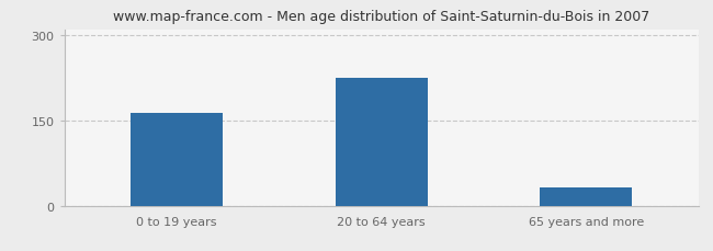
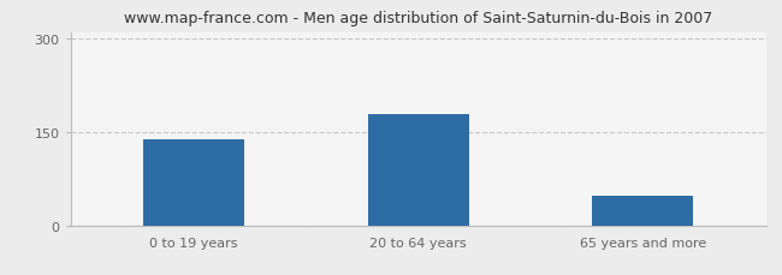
0 to 19 years: 162 -> 138
20 to 64 years: 224 -> 178
65 years and more: 32 -> 48
